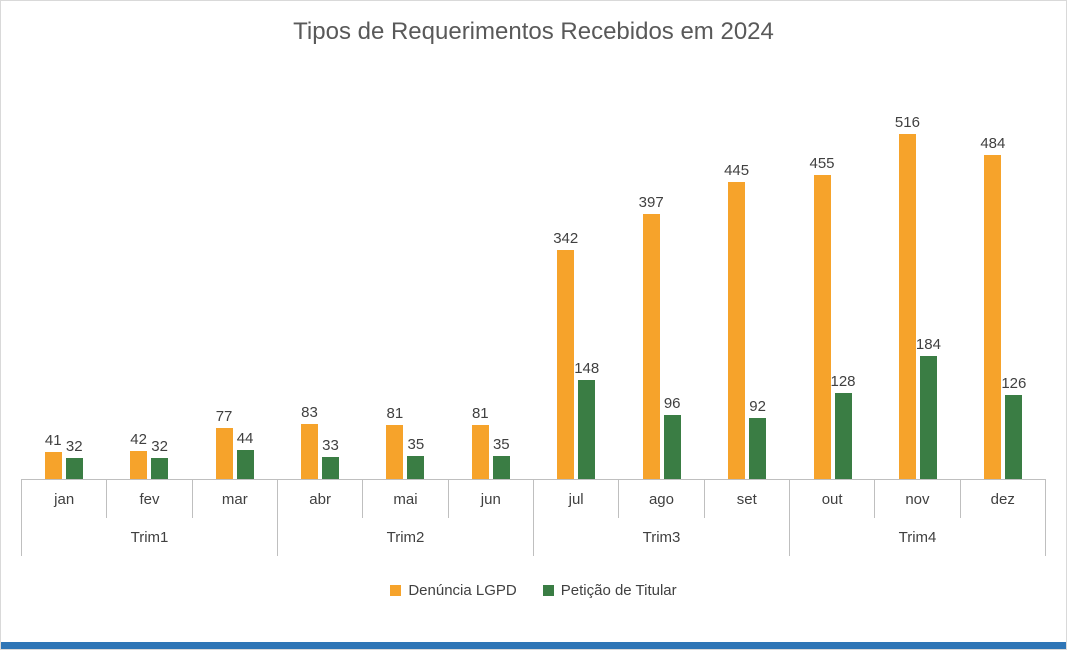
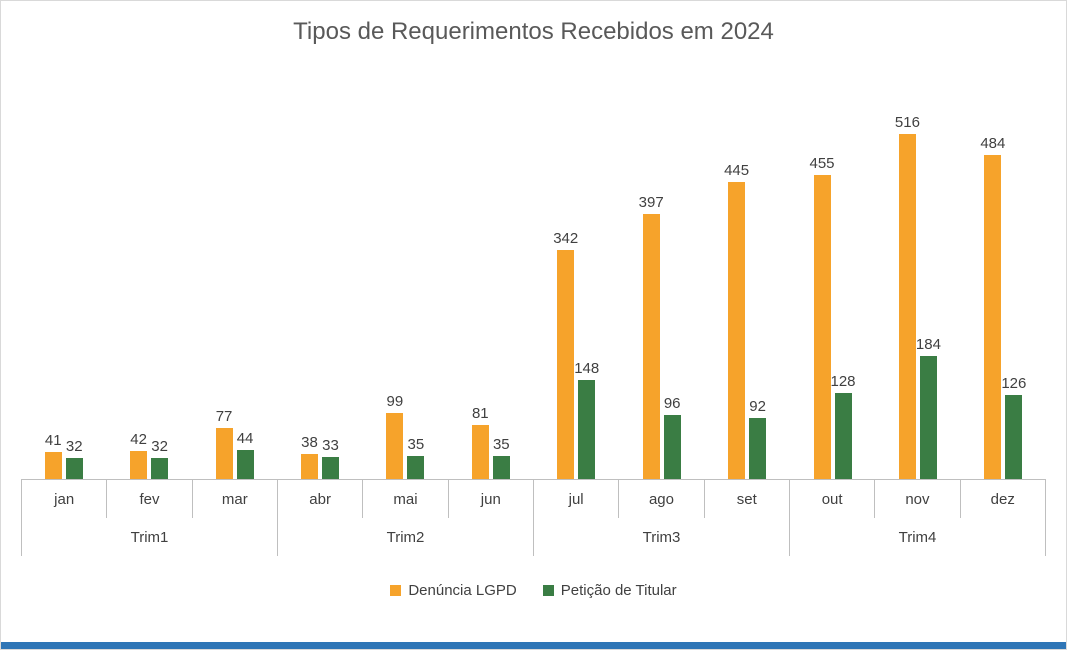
Denúncia LGPD/abr: 83 -> 38
Denúncia LGPD/mai: 81 -> 99
